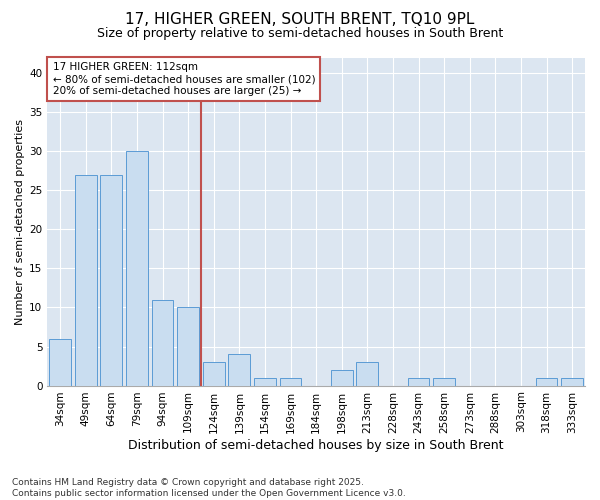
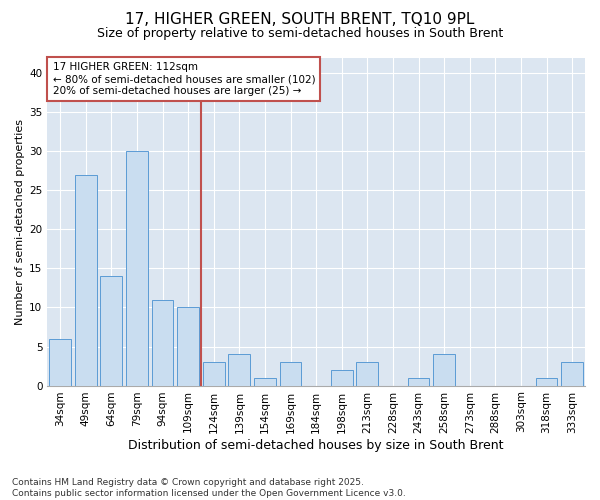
64sqm: 27 -> 14
169sqm: 1 -> 3
258sqm: 1 -> 4
333sqm: 1 -> 3
